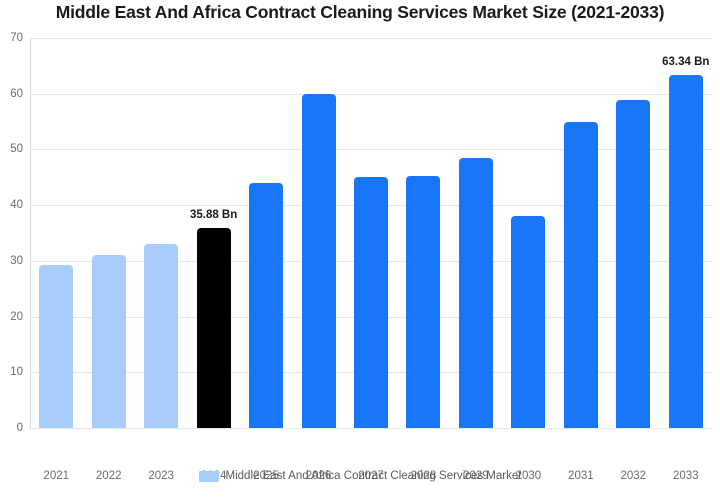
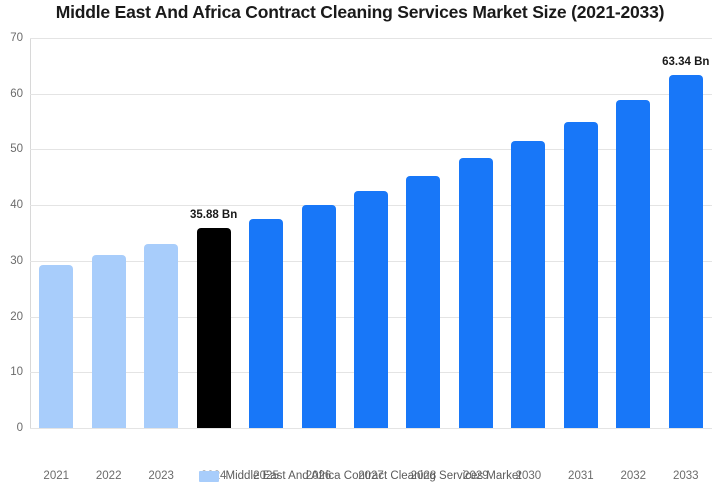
2025: 44 -> 38
2026: 60 -> 40
2027: 45 -> 42
2030: 38 -> 52
